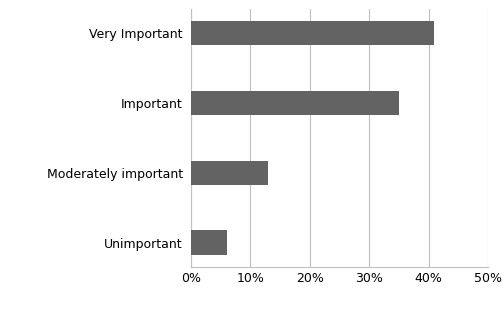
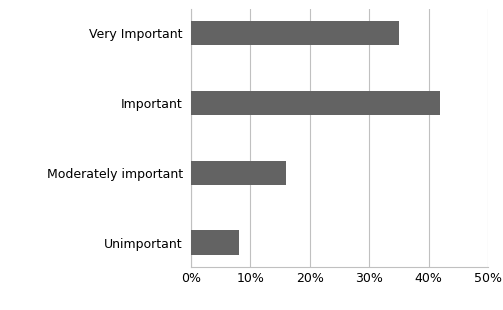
Very Important: 41% -> 35%
Important: 35% -> 42%
Moderately important: 13% -> 16%
Unimportant: 6% -> 8%
